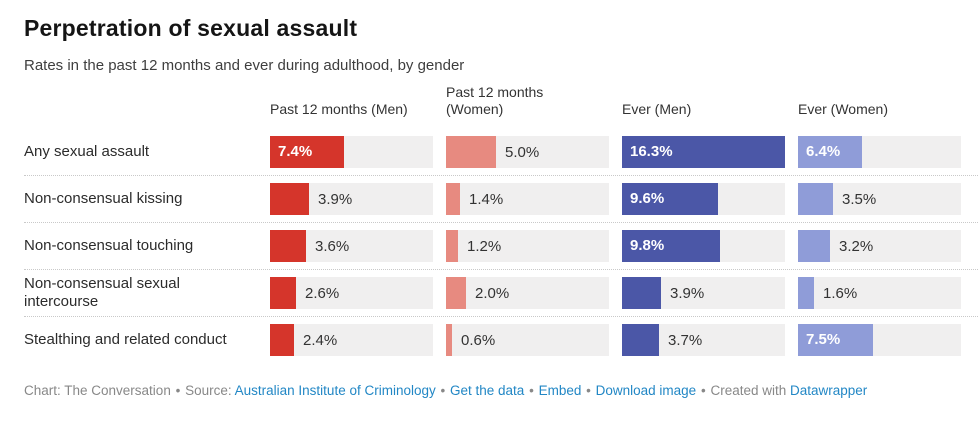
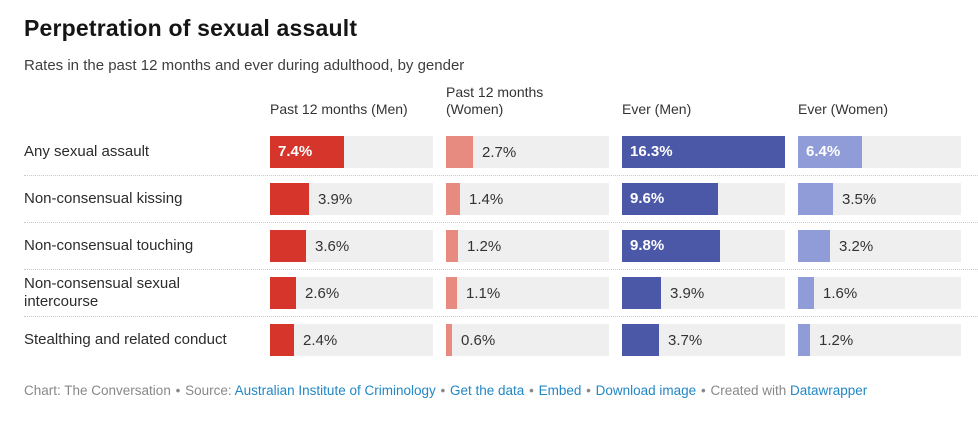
Past 12 months (Women)/Any sexual assault: 5.0% -> 2.7%
Past 12 months (Women)/Non-consensual sexual intercourse: 2.0% -> 1.1%
Ever (Women)/Stealthing and related conduct: 7.5% -> 1.2%
